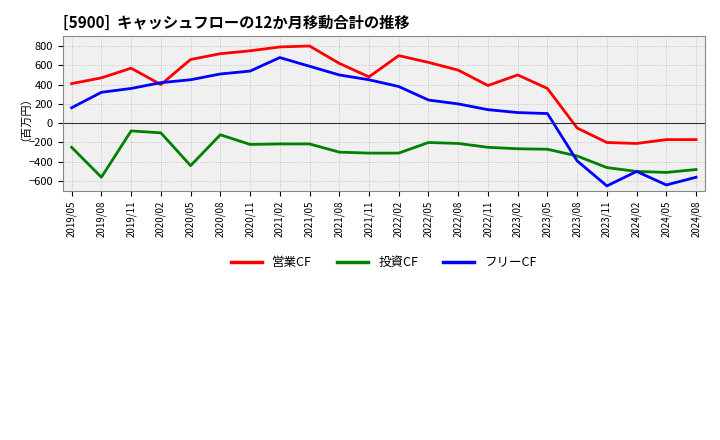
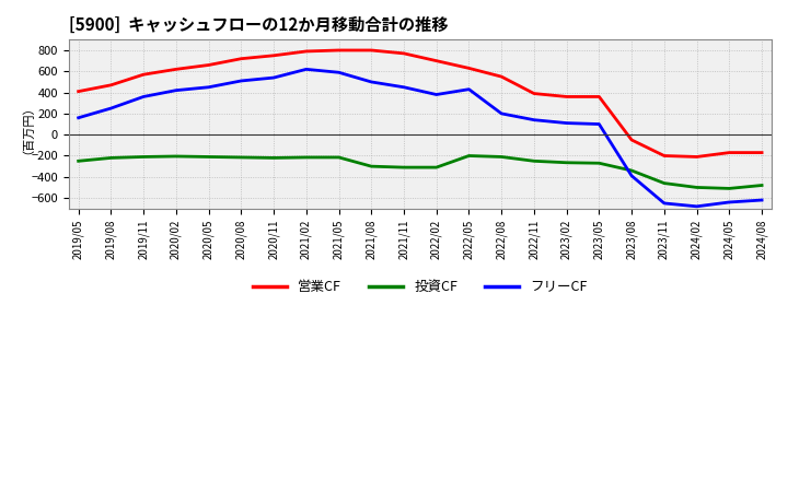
投資CF/2019/08: -560 -> -220
フリーCF/2019/08: 320 -> 250
投資CF/2019/11: -80 -> -210
営業CF/2020/02: 400 -> 620
投資CF/2020/02: -100 -> -200
投資CF/2020/05: -440 -> -210
投資CF/2020/08: -120 -> -220
フリーCF/2021/02: 680 -> 620
営業CF/2021/08: 620 -> 800
営業CF/2021/11: 480 -> 770
フリーCF/2022/05: 240 -> 430
営業CF/2023/02: 500 -> 360
フリーCF/2024/02: -500 -> -680
フリーCF/2024/08: -560 -> -620
